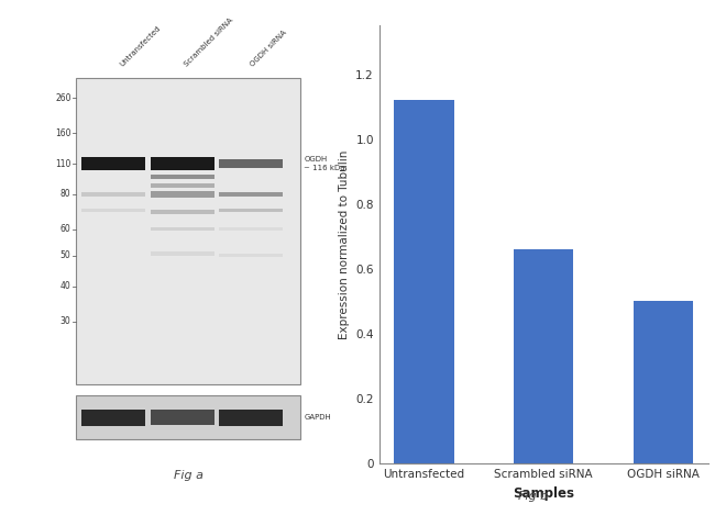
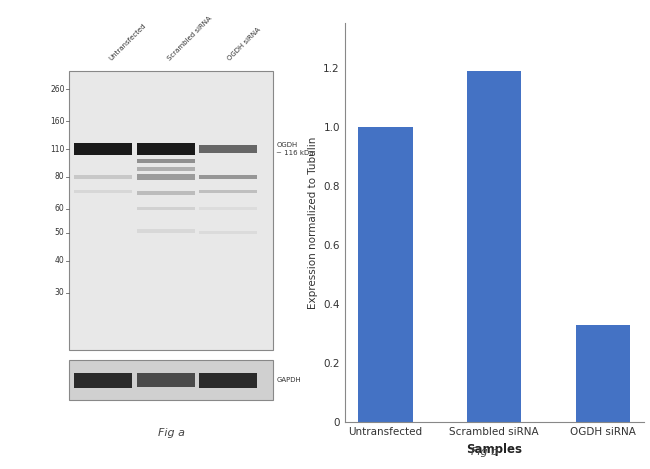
Untransfected: 1.12 -> 1.00
Scrambled siRNA: 0.66 -> 1.19
OGDH siRNA: 0.50 -> 0.33
